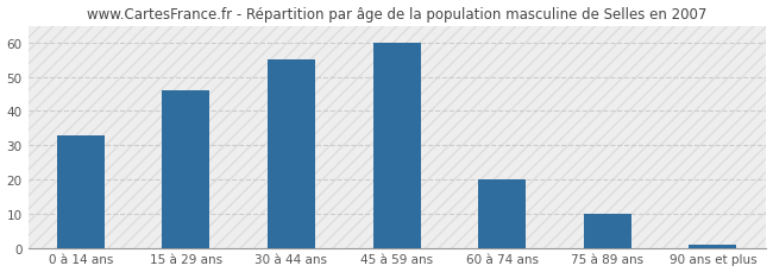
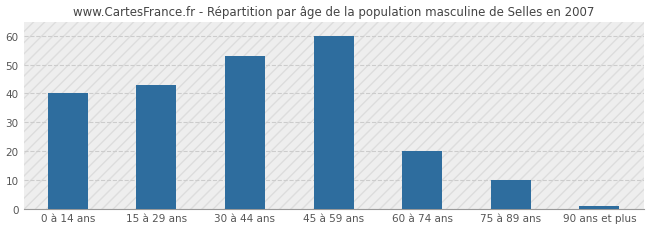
0 à 14 ans: 33 -> 40
15 à 29 ans: 46 -> 43
30 à 44 ans: 55 -> 53
